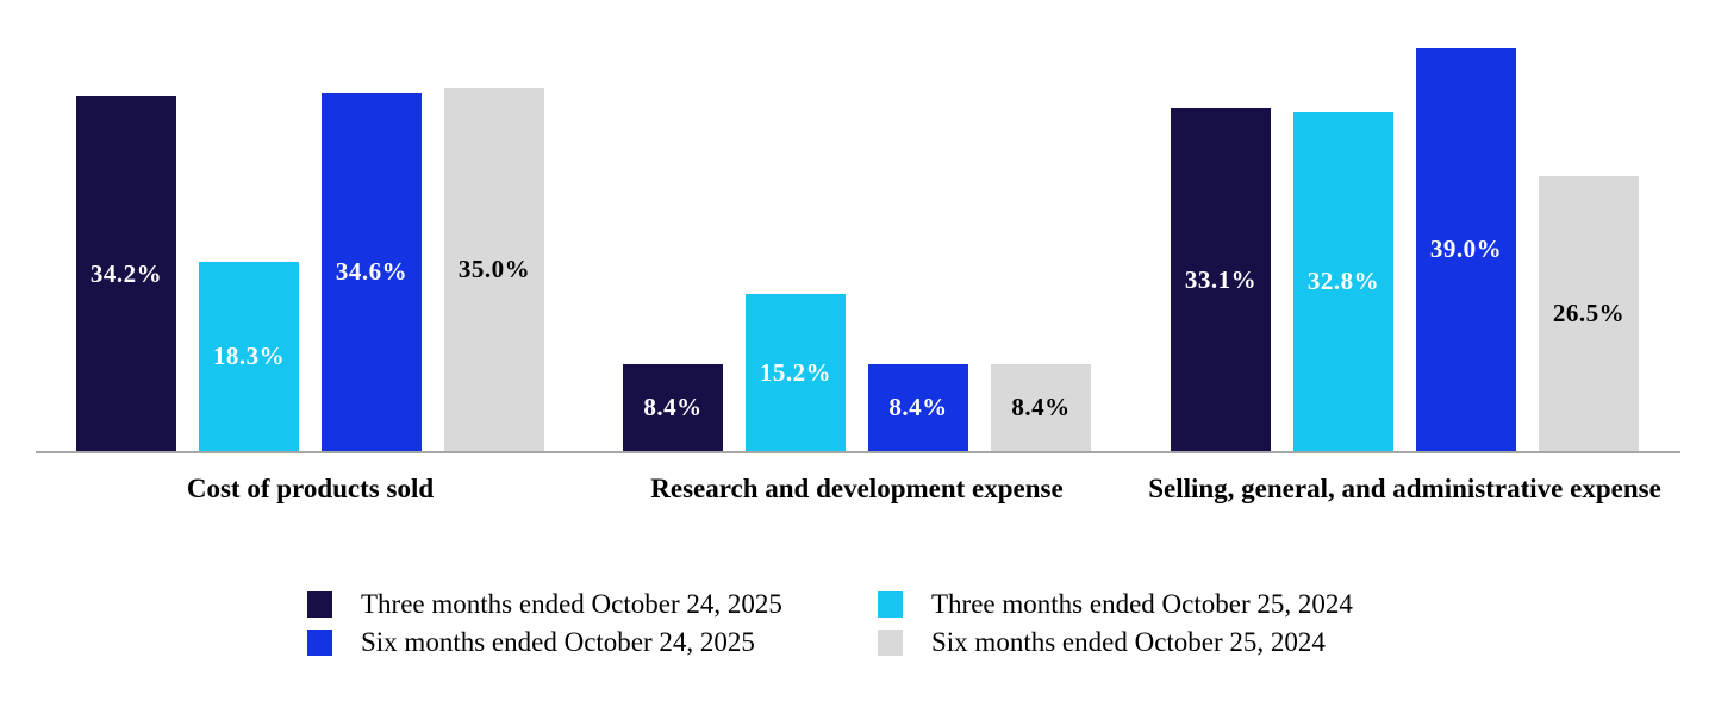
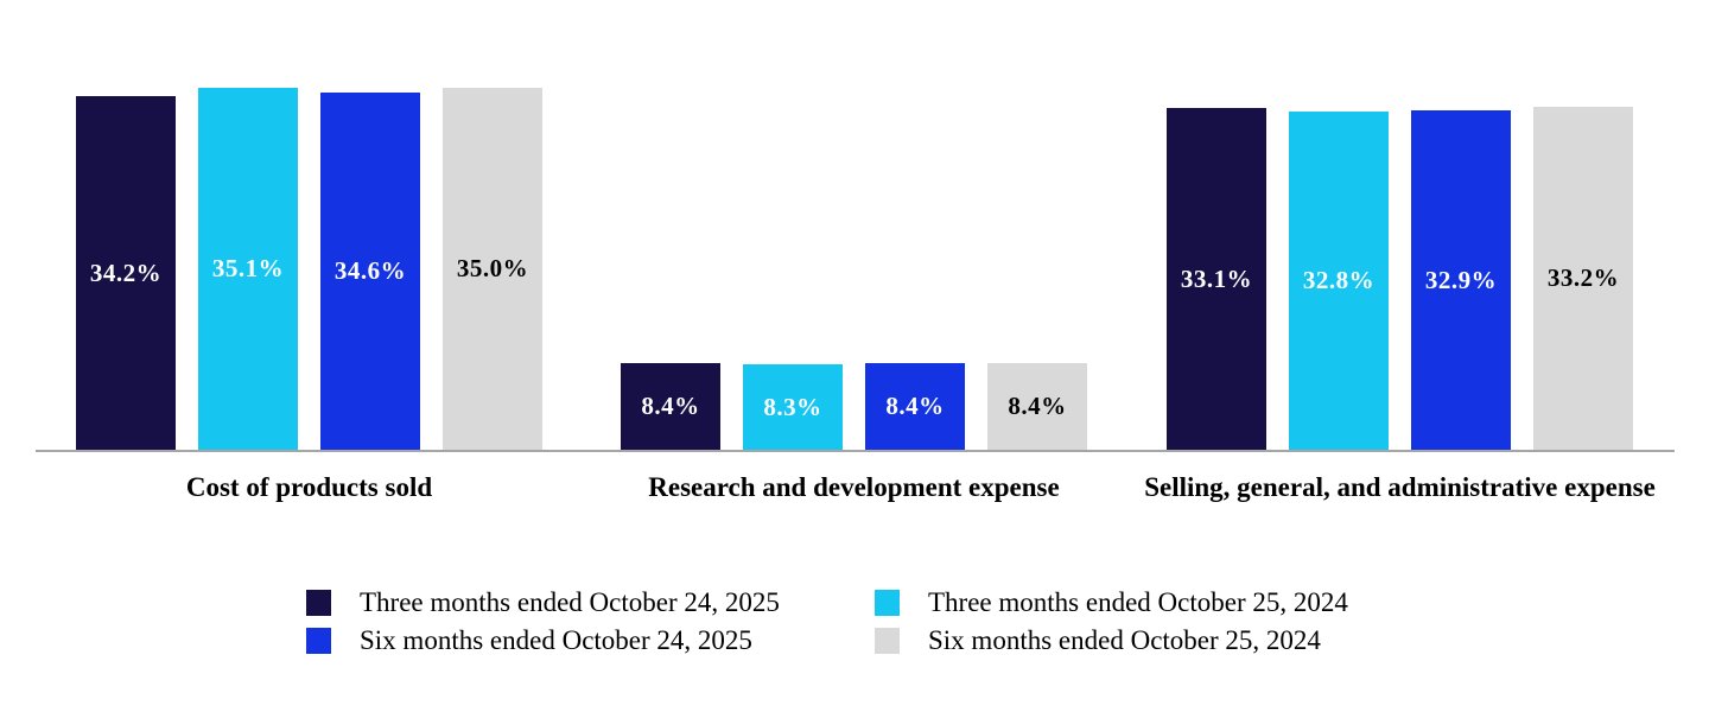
Three months ended October 25, 2024/Cost of products sold: 18.3% -> 35.1%
Three months ended October 25, 2024/Research and development expense: 15.2% -> 8.3%
Six months ended October 24, 2025/Selling, general, and administrative expense: 39.0% -> 32.9%
Six months ended October 25, 2024/Selling, general, and administrative expense: 26.5% -> 33.2%
